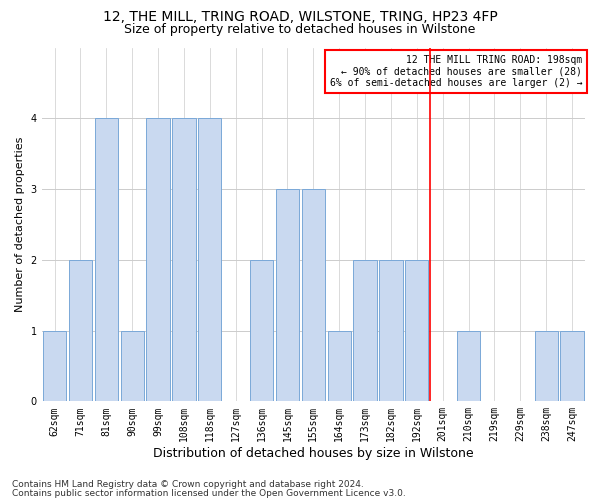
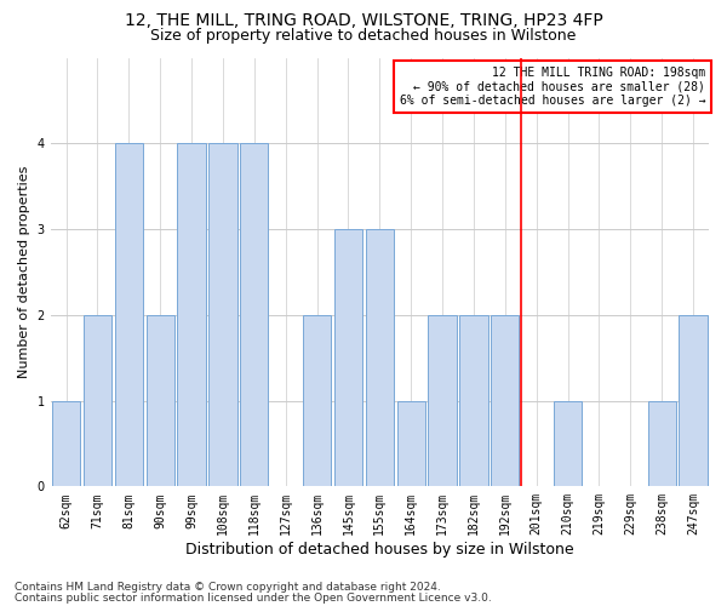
90sqm: 1 -> 2
247sqm: 1 -> 2
